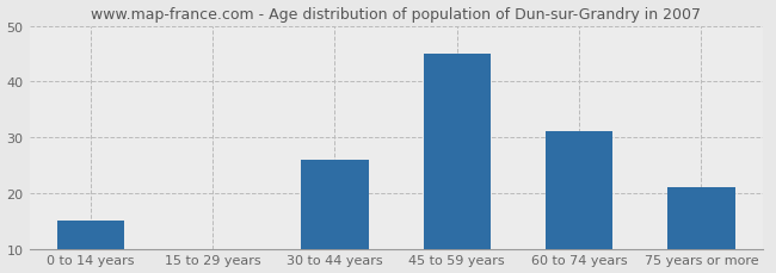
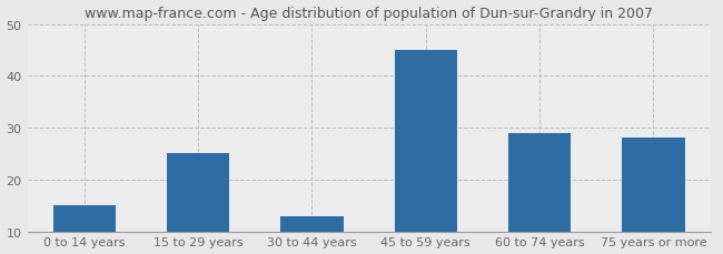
15 to 29 years: 10 -> 25
30 to 44 years: 26 -> 13
60 to 74 years: 31 -> 29
75 years or more: 21 -> 28
